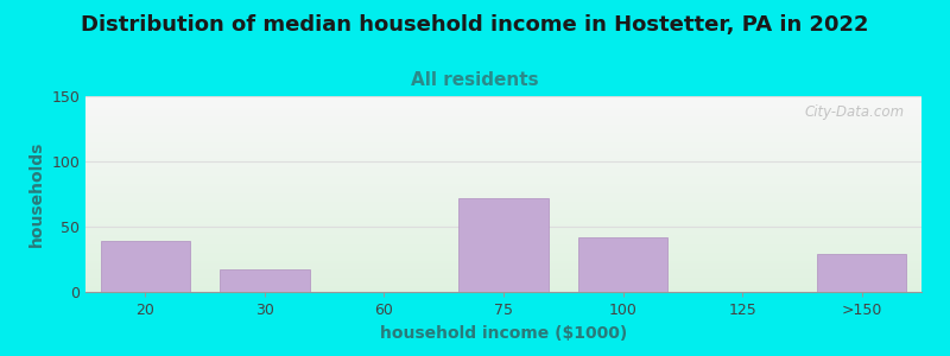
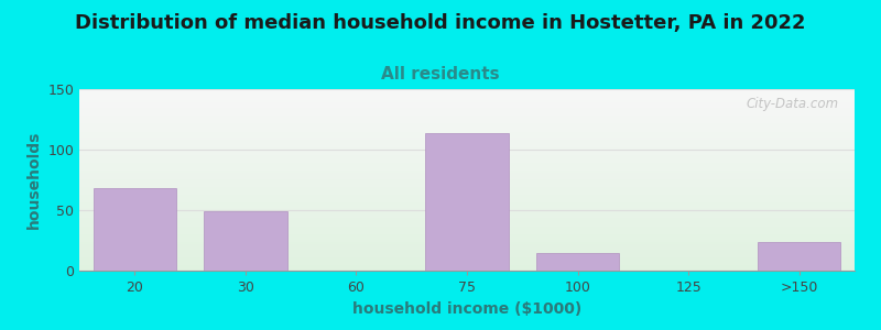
20: 39 -> 68
30: 17 -> 49
75: 72 -> 114
100: 42 -> 15
>150: 29 -> 24
